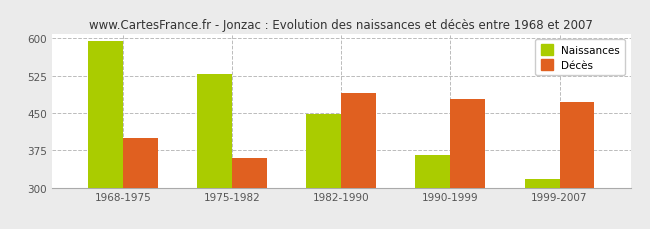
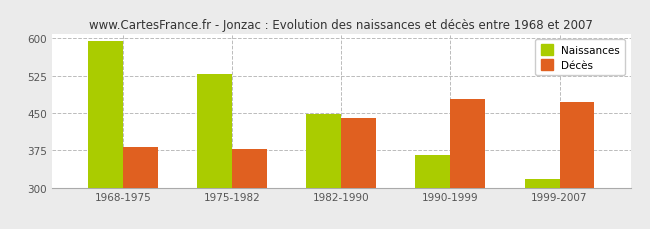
Décès/1968-1975: 400 -> 381
Décès/1975-1982: 360 -> 378
Décès/1982-1990: 490 -> 440
